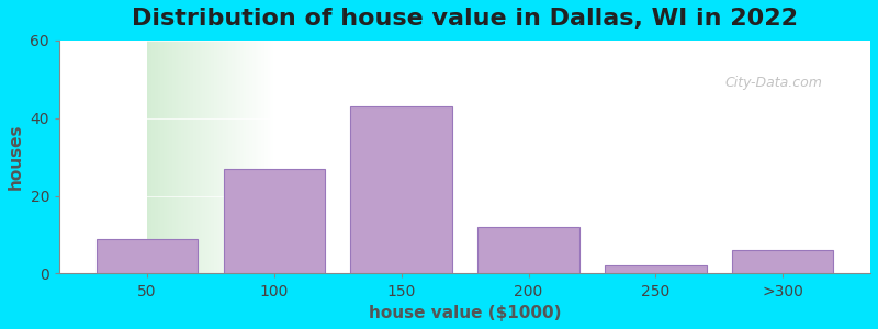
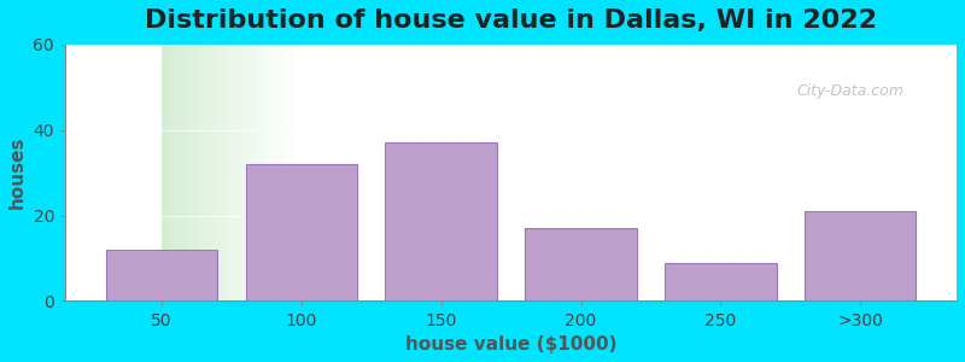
50: 9 -> 12
100: 27 -> 32
150: 43 -> 37
200: 12 -> 17
250: 2 -> 9
>300: 6 -> 21
